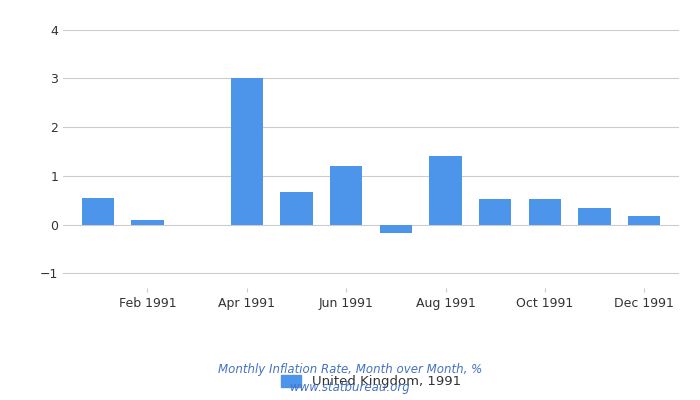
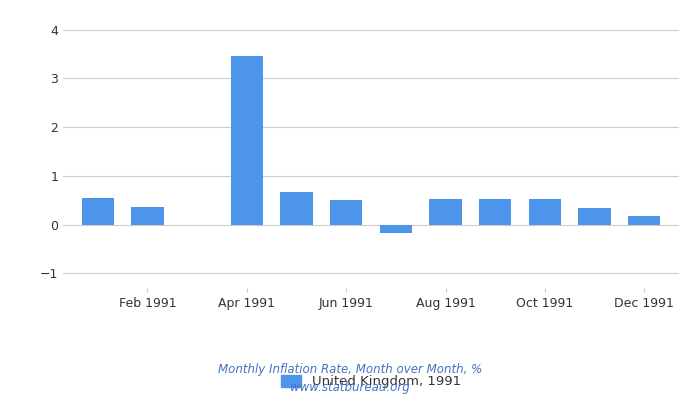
Feb 1991: 0.10 -> 0.37
Apr 1991: 3.00 -> 3.47
Jun 1991: 1.20 -> 0.50
Aug 1991: 1.40 -> 0.52
